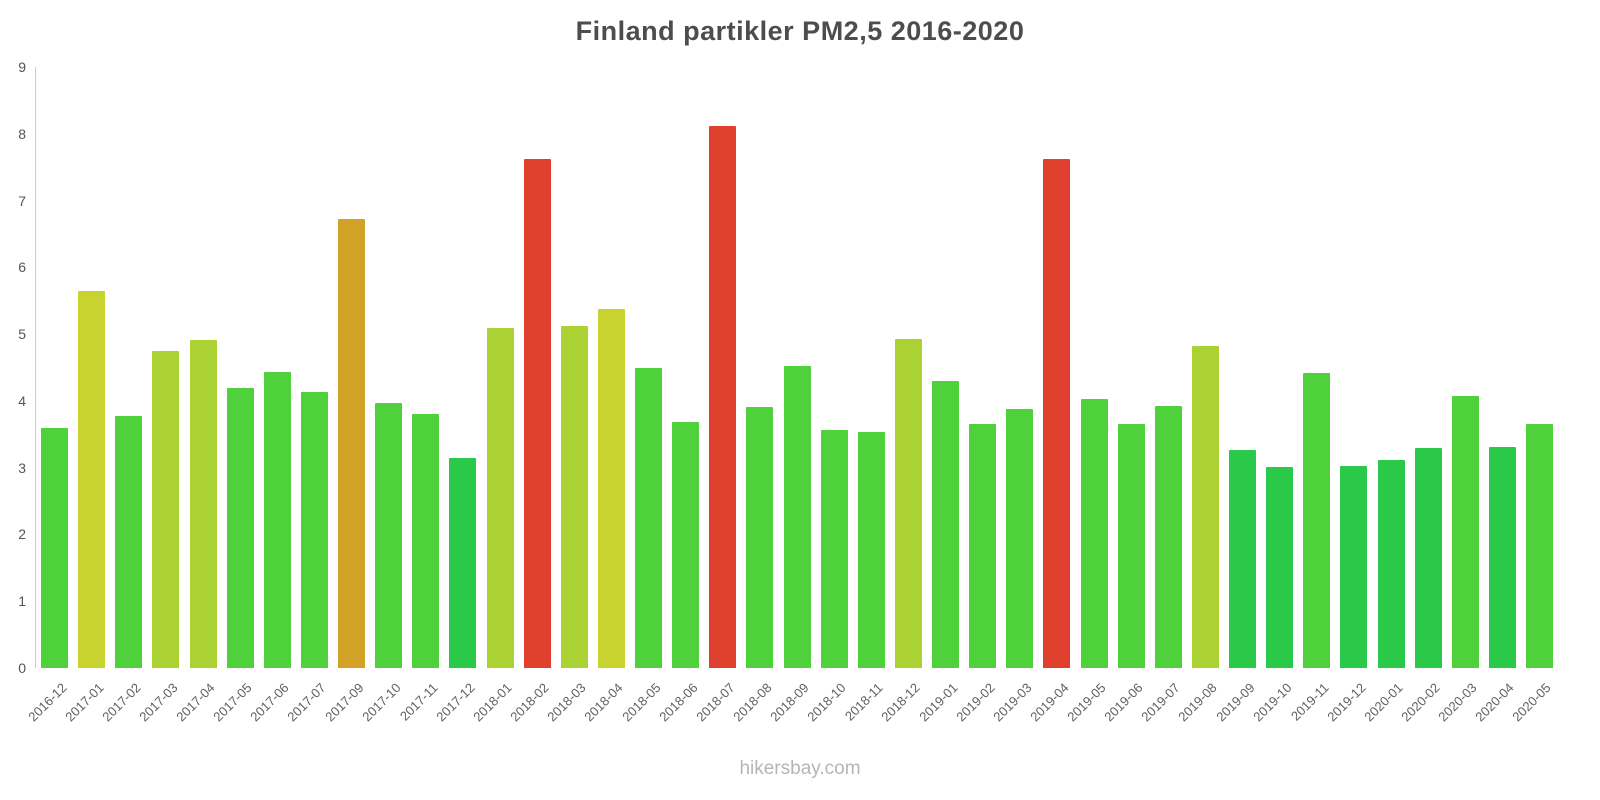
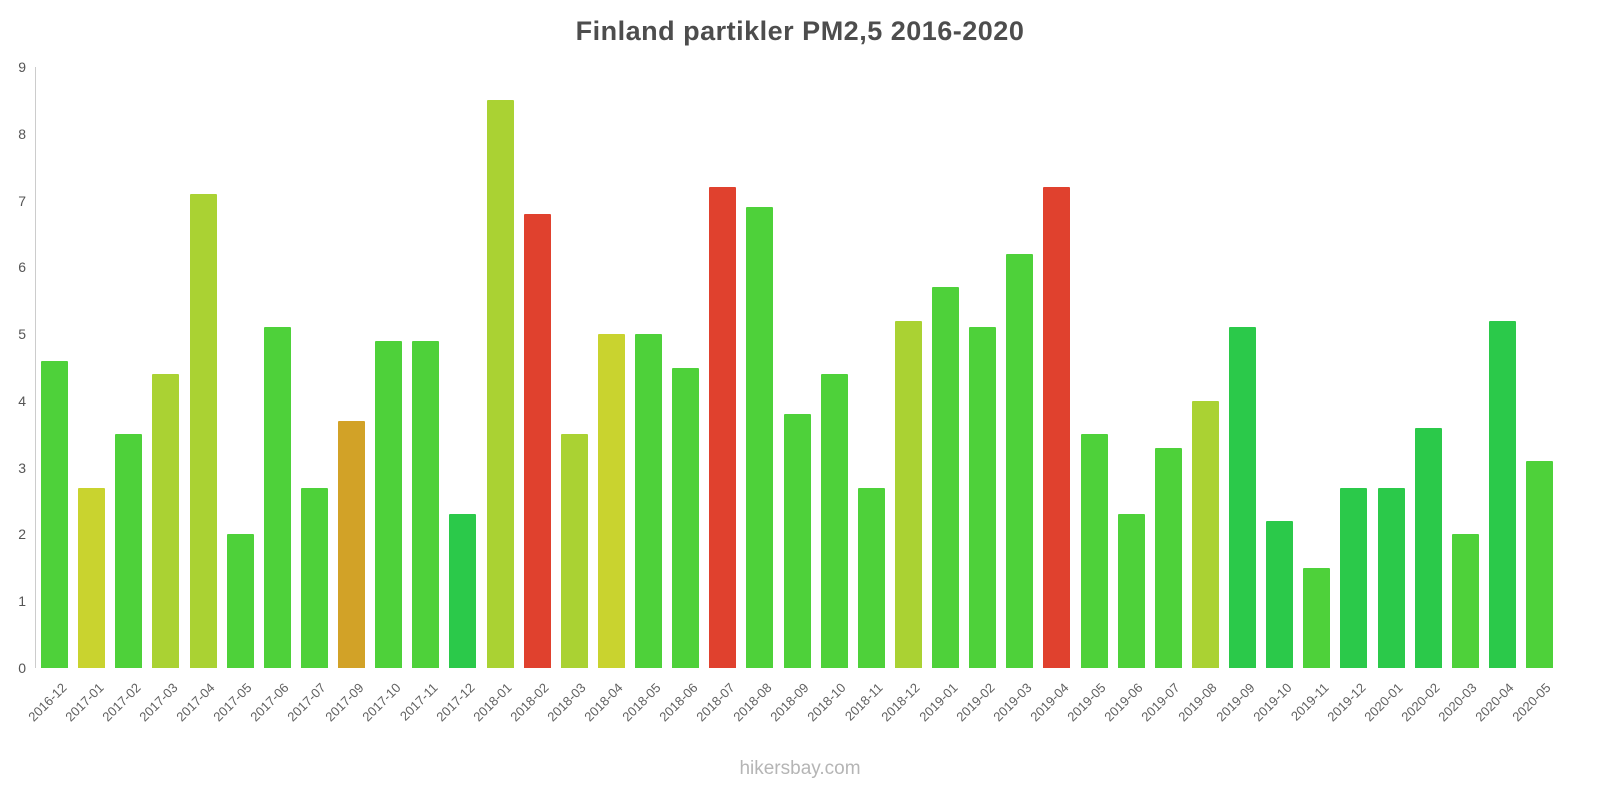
2016-12: 3.6 -> 4.6
2017-01: 5.7 -> 2.7
2017-02: 3.8 -> 3.5
2017-03: 4.8 -> 4.4
2017-04: 4.9 -> 7.1
2017-05: 4.2 -> 2.0
2017-06: 4.4 -> 5.1
2017-07: 4.1 -> 2.7
2017-09: 6.7 -> 3.7
2017-10: 4.0 -> 4.9
2017-11: 3.8 -> 4.9
2017-12: 3.1 -> 2.3
2018-01: 5.1 -> 8.5
2018-02: 7.6 -> 6.8
2018-03: 5.1 -> 3.5
2018-04: 5.4 -> 5.0
2018-05: 4.5 -> 5.0
2018-06: 3.7 -> 4.5
2018-07: 8.1 -> 7.2
2018-08: 3.9 -> 6.9
2018-09: 4.5 -> 3.8
2018-10: 3.6 -> 4.4
2018-11: 3.5 -> 2.7
2018-12: 4.9 -> 5.2
2019-01: 4.3 -> 5.7
2019-02: 3.6 -> 5.1
2019-03: 3.9 -> 6.2
2019-04: 7.6 -> 7.2
2019-05: 4.0 -> 3.5
2019-06: 3.6 -> 2.3
2019-07: 3.9 -> 3.3
2019-08: 4.8 -> 4.0
2019-09: 3.3 -> 5.1
2019-10: 3.0 -> 2.2
2019-11: 4.4 -> 1.5
2019-12: 3.0 -> 2.7
2020-01: 3.1 -> 2.7
2020-02: 3.3 -> 3.6
2020-03: 4.1 -> 2.0
2020-04: 3.3 -> 5.2
2020-05: 3.7 -> 3.1
